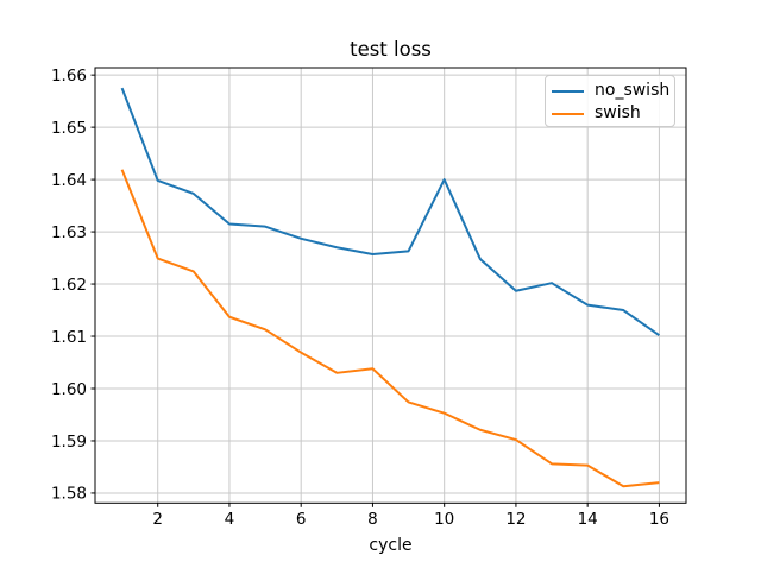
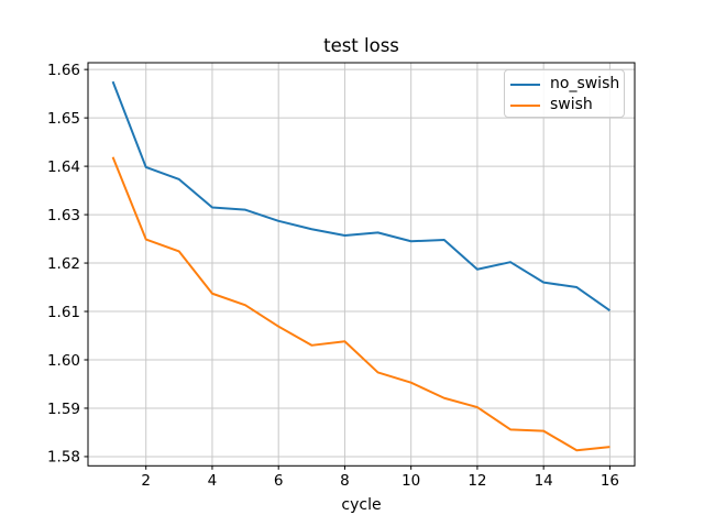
no_swish/10: 1.640 -> 1.625
